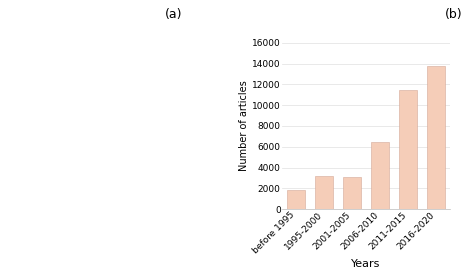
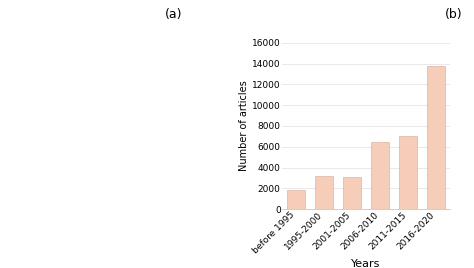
2011-2015: 11500 -> 7000
